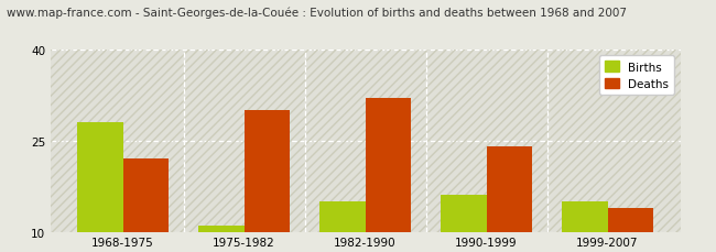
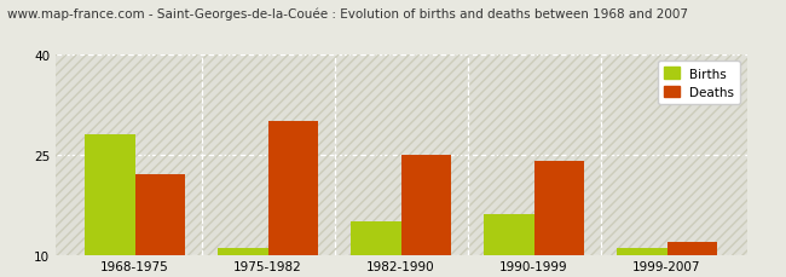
Deaths/1982-1990: 32 -> 25
Births/1999-2007: 15 -> 11
Deaths/1999-2007: 14 -> 12
